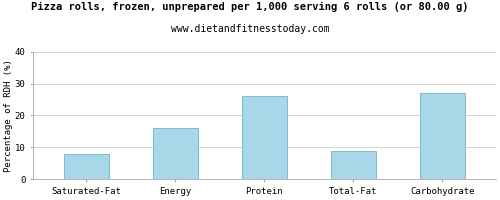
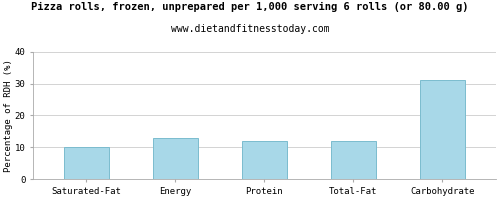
Saturated-Fat: 8 -> 10
Energy: 16 -> 13
Protein: 26 -> 12
Total-Fat: 9 -> 12
Carbohydrate: 27 -> 31
